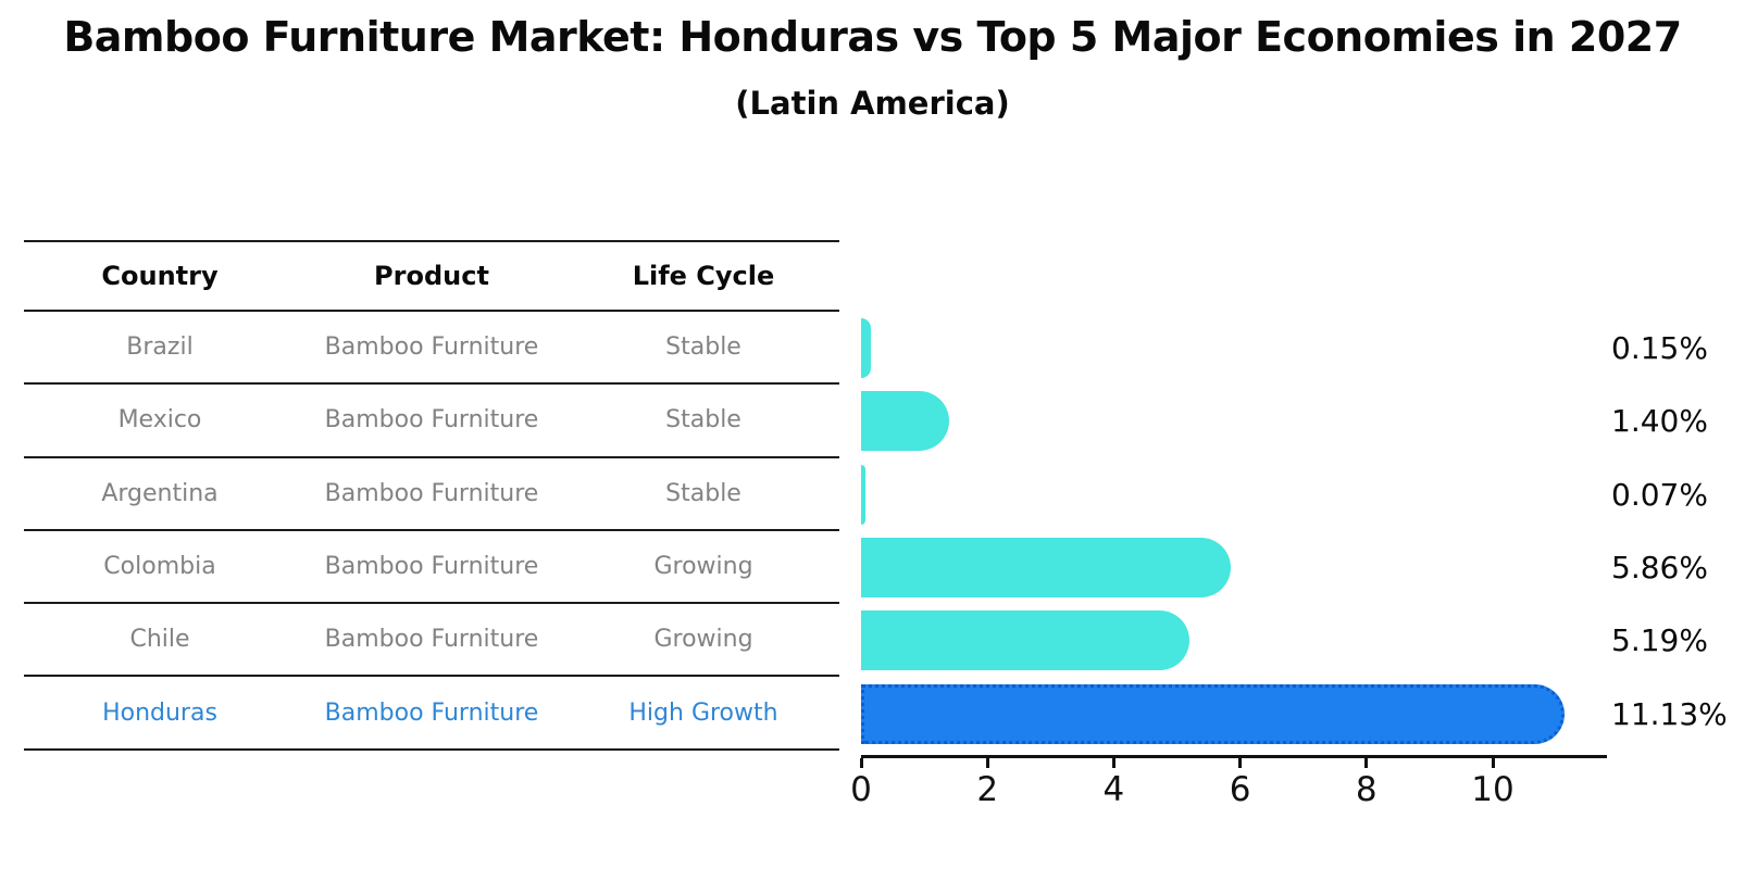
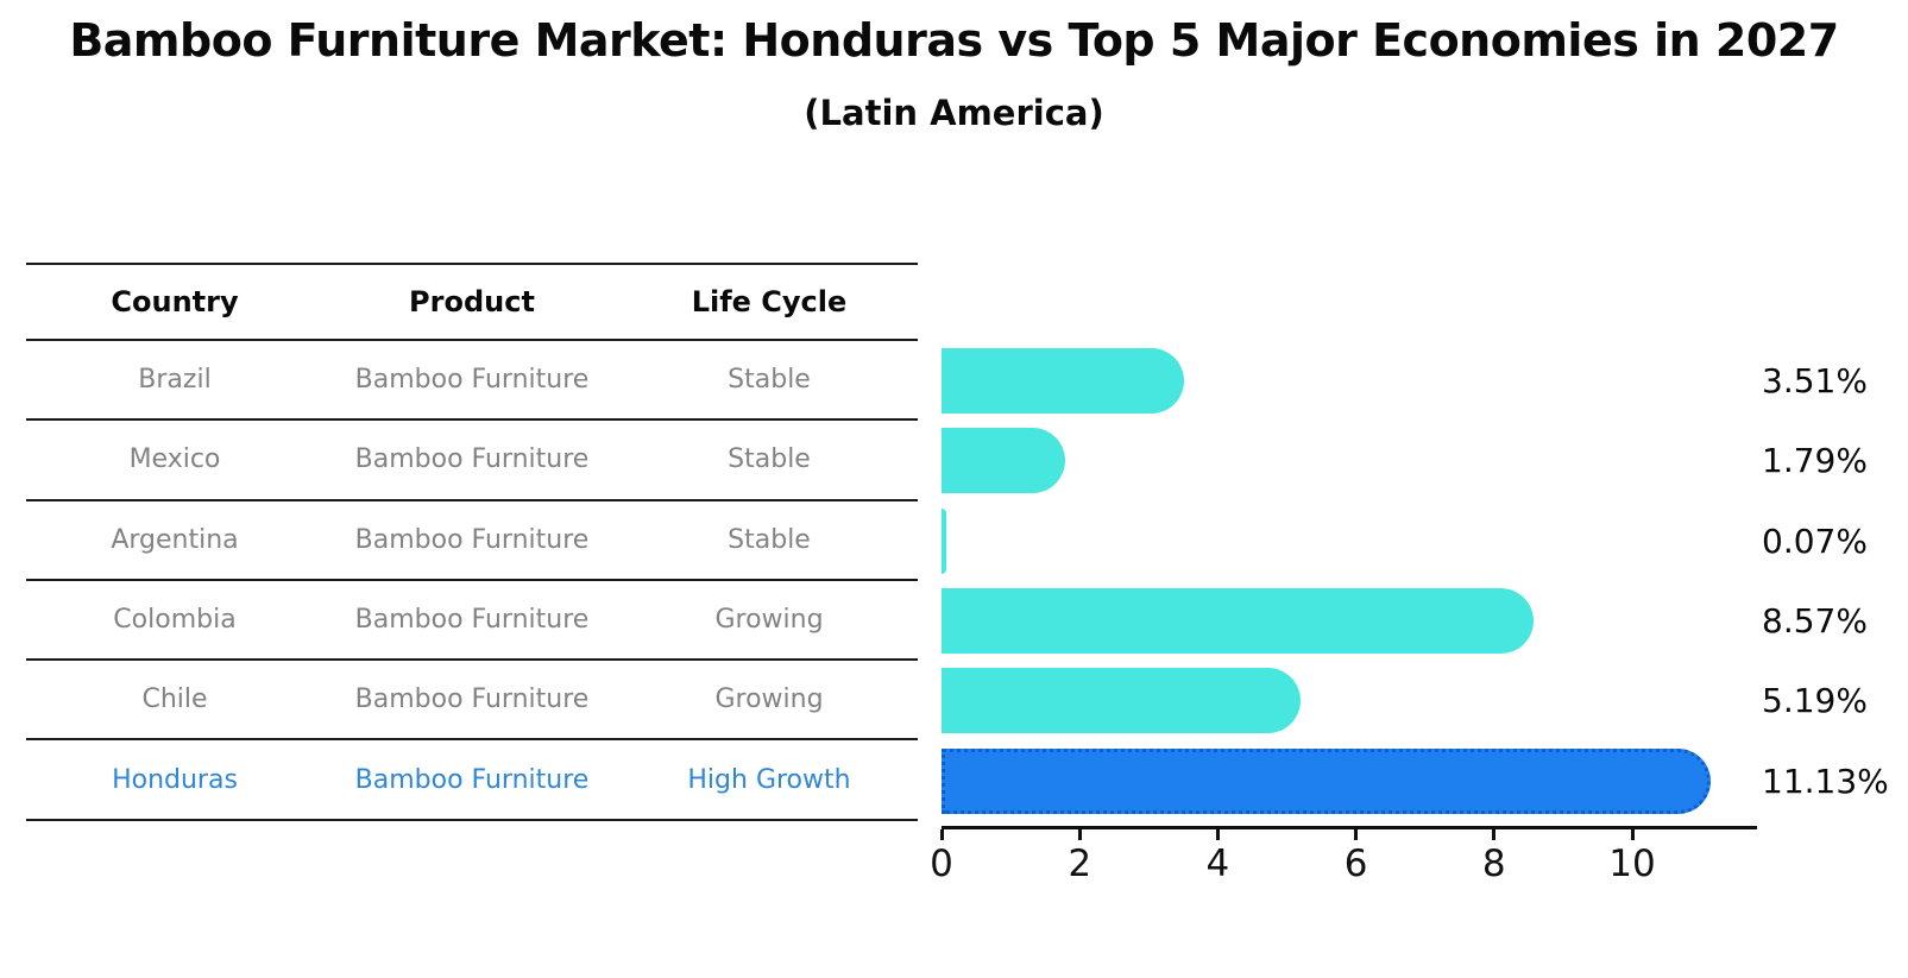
Brazil: 0.15% -> 3.51%
Mexico: 1.40% -> 1.79%
Colombia: 5.86% -> 8.57%
